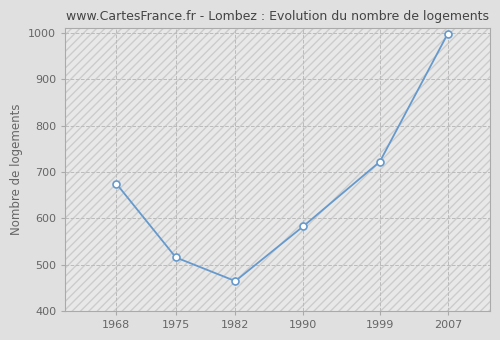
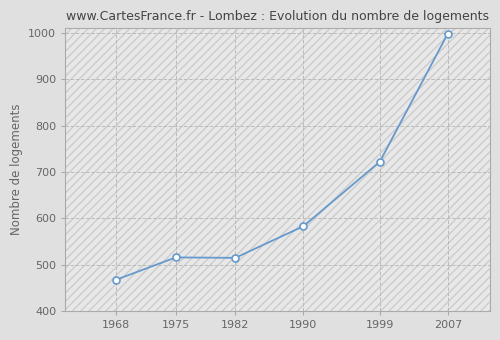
1968: 675 -> 468
1982: 465 -> 515
